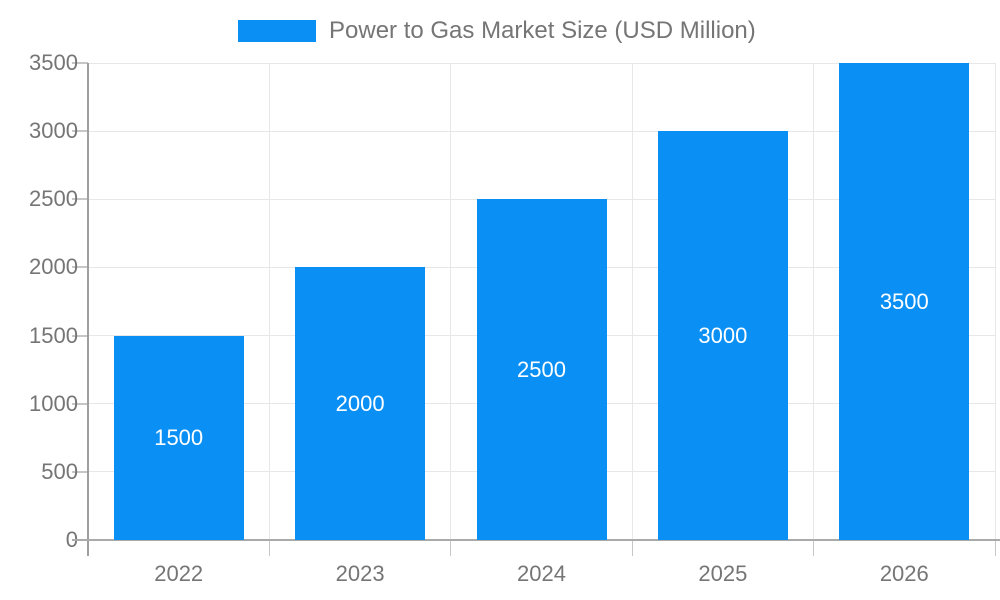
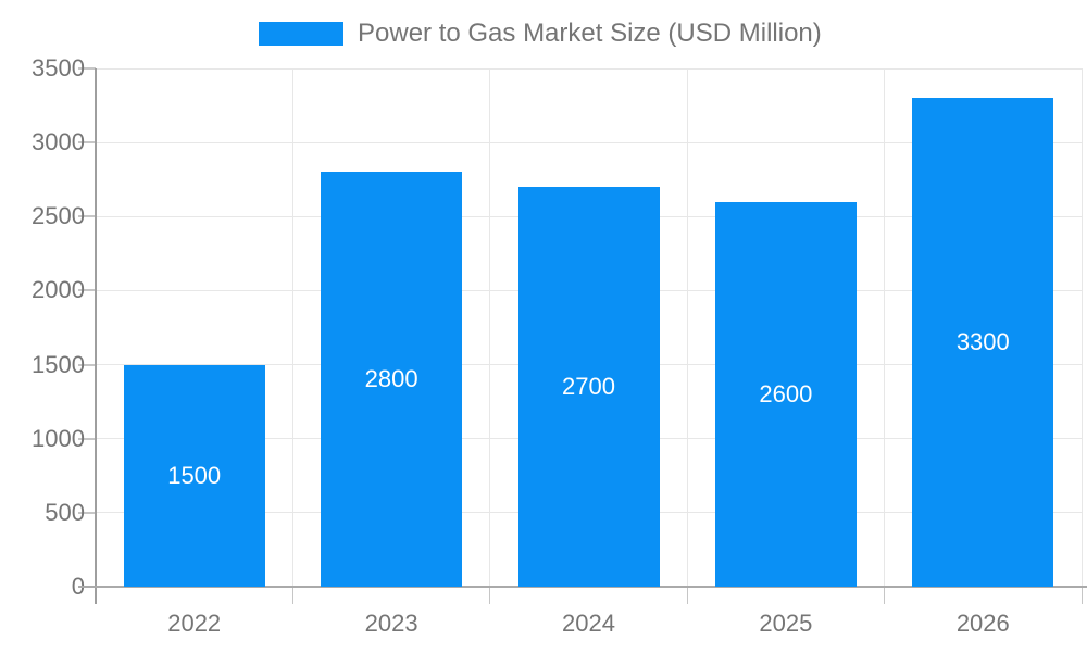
2023: 2000 -> 2800
2024: 2500 -> 2700
2025: 3000 -> 2600
2026: 3500 -> 3300
